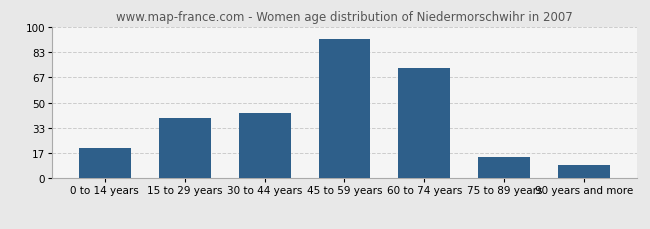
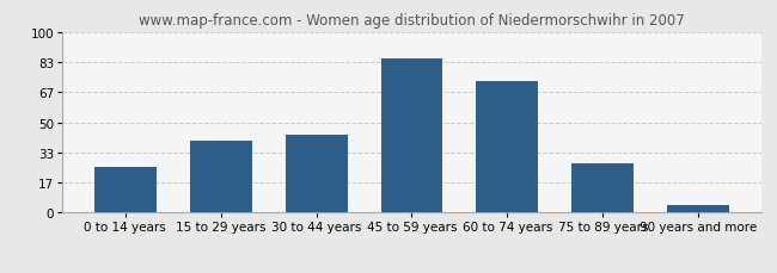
0 to 14 years: 20 -> 25
45 to 59 years: 92 -> 85
75 to 89 years: 14 -> 27
90 years and more: 9 -> 4
